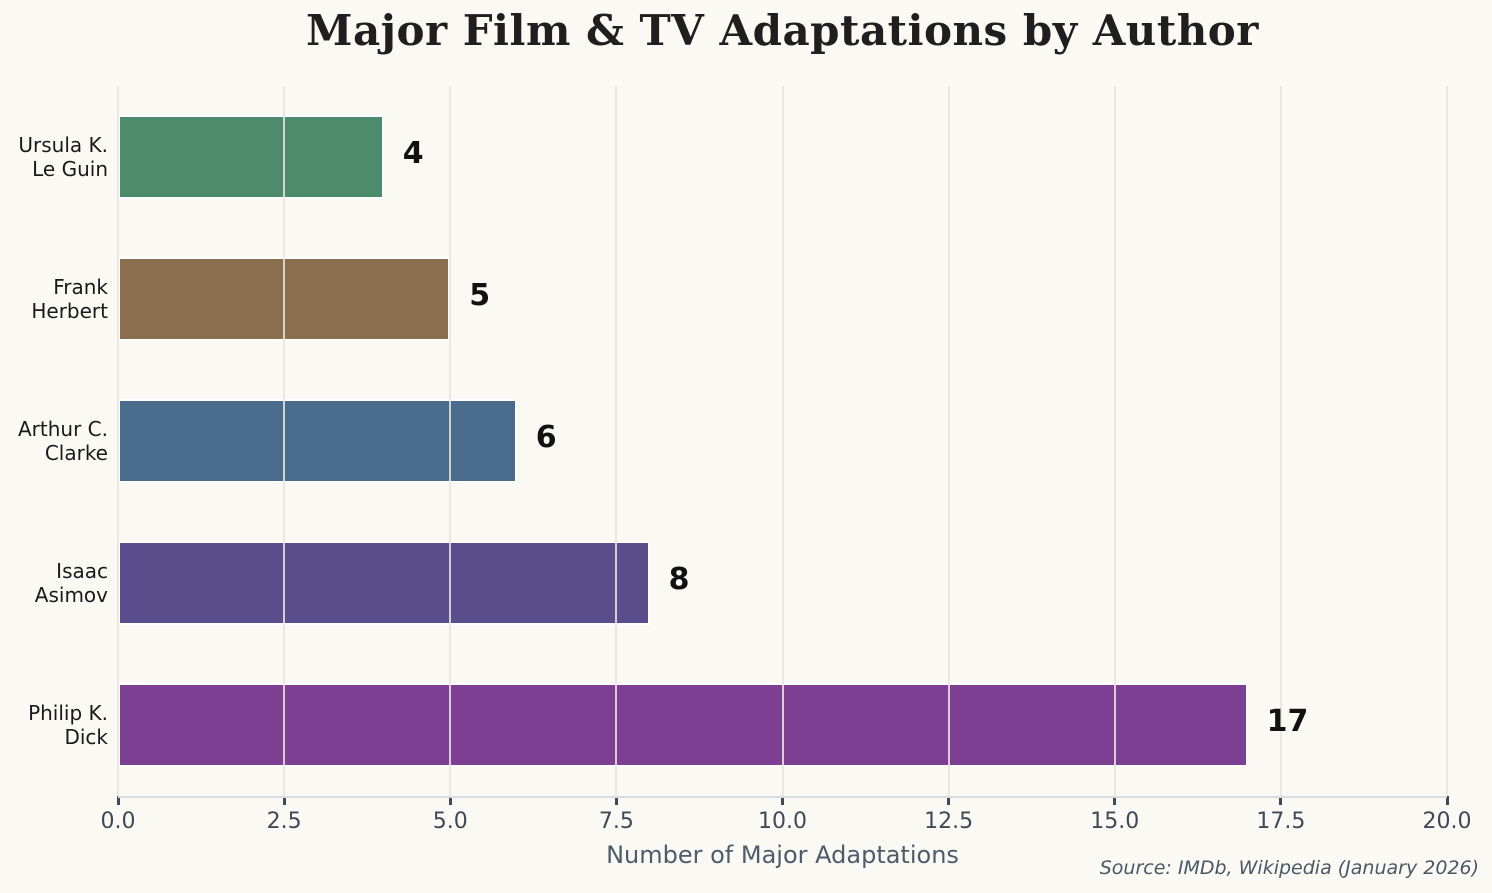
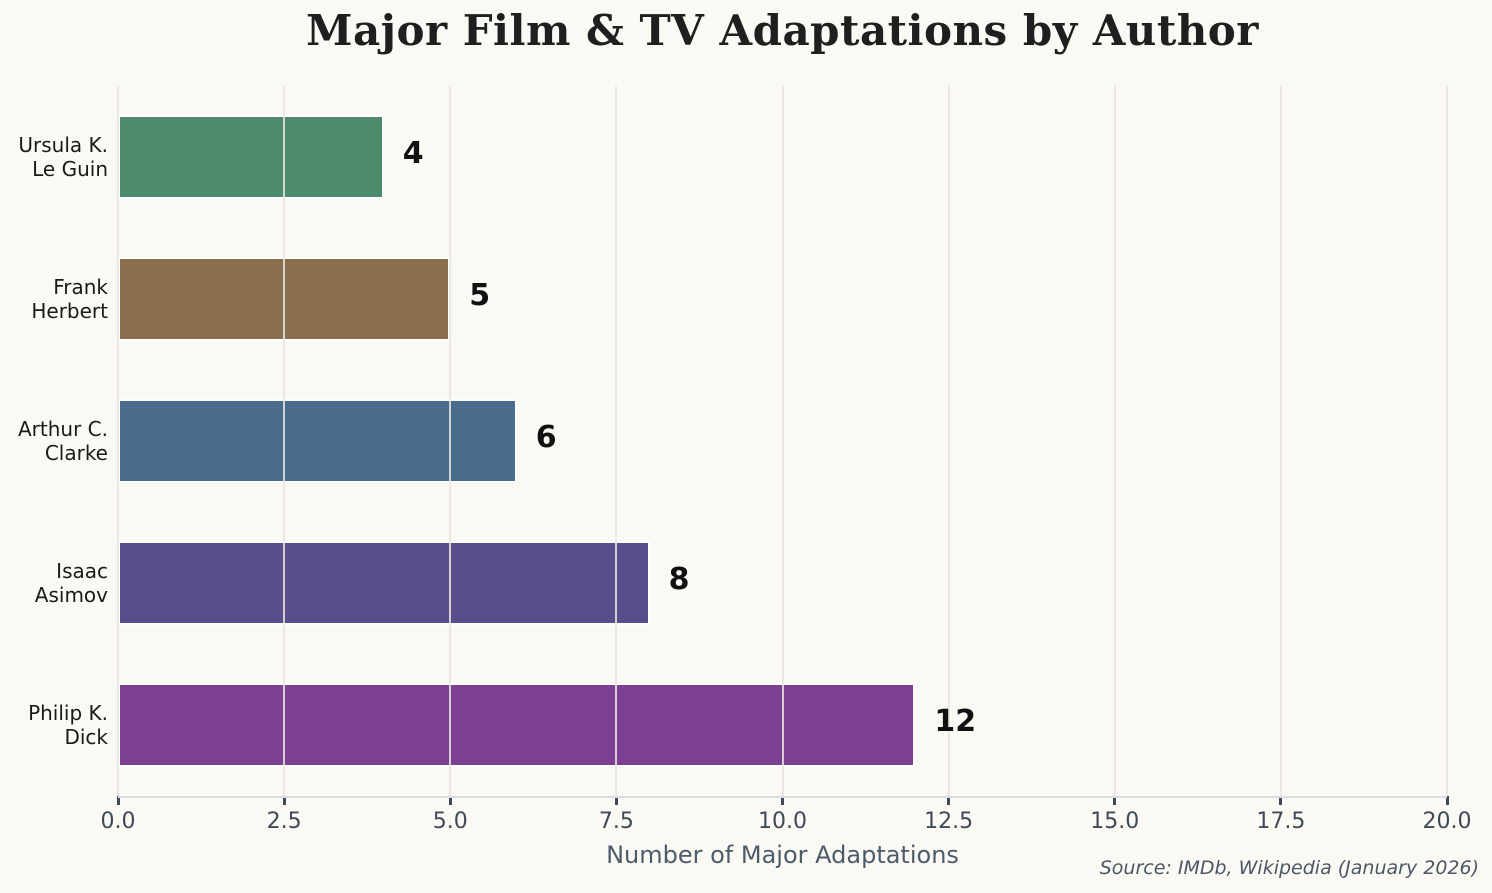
Philip K. Dick: 17 -> 12
